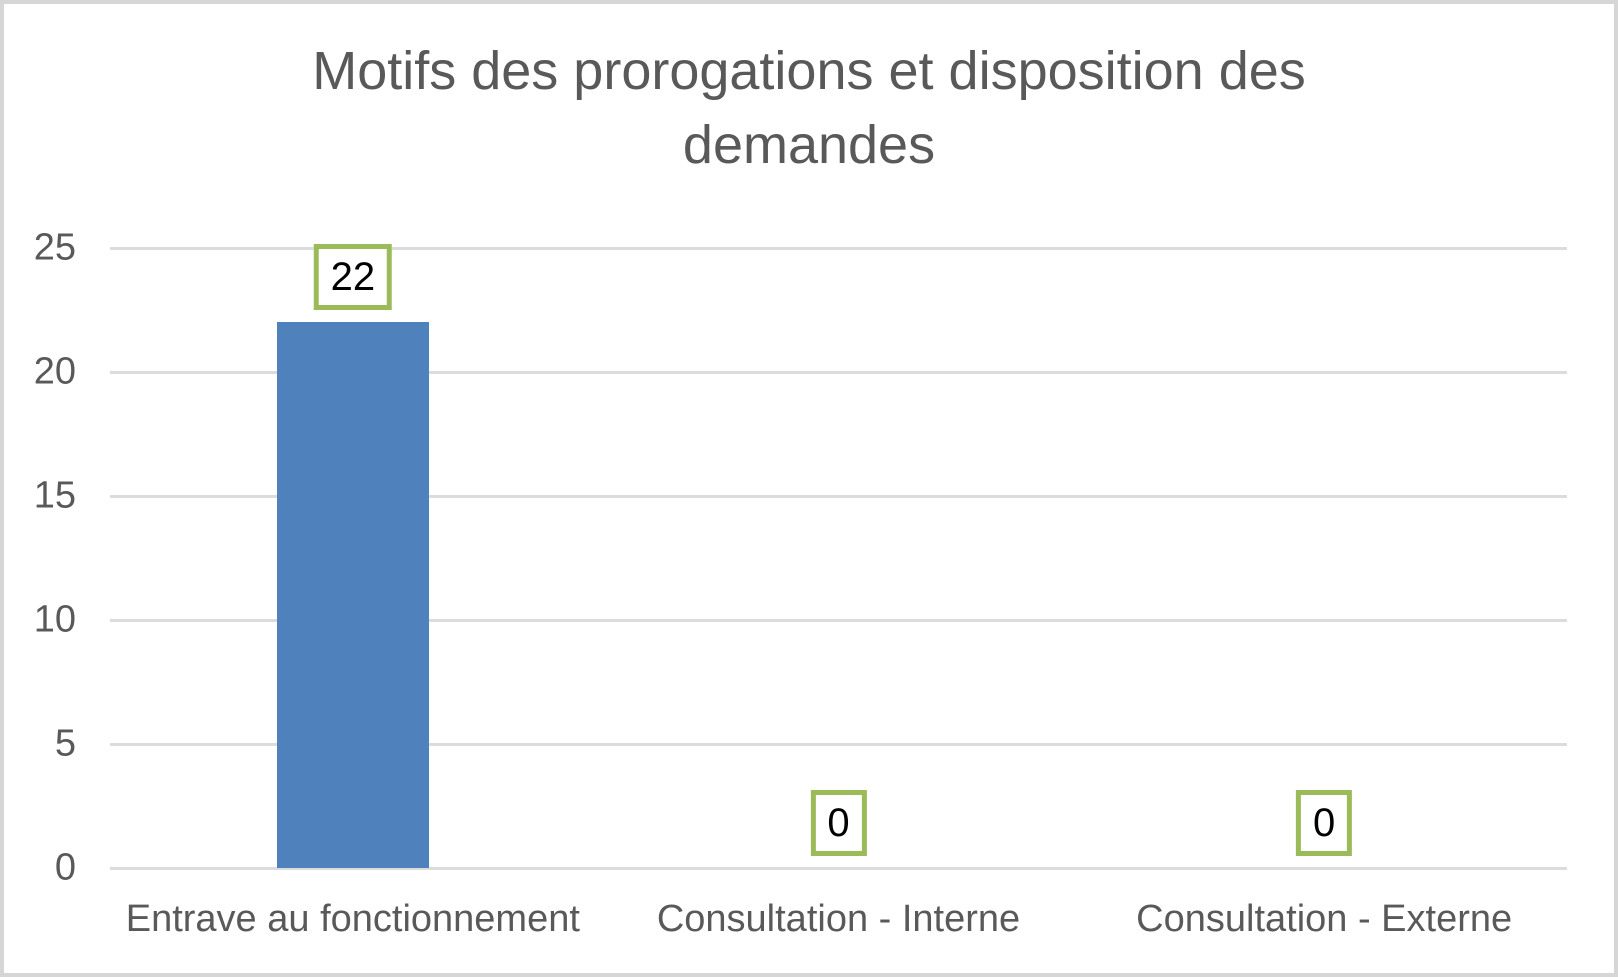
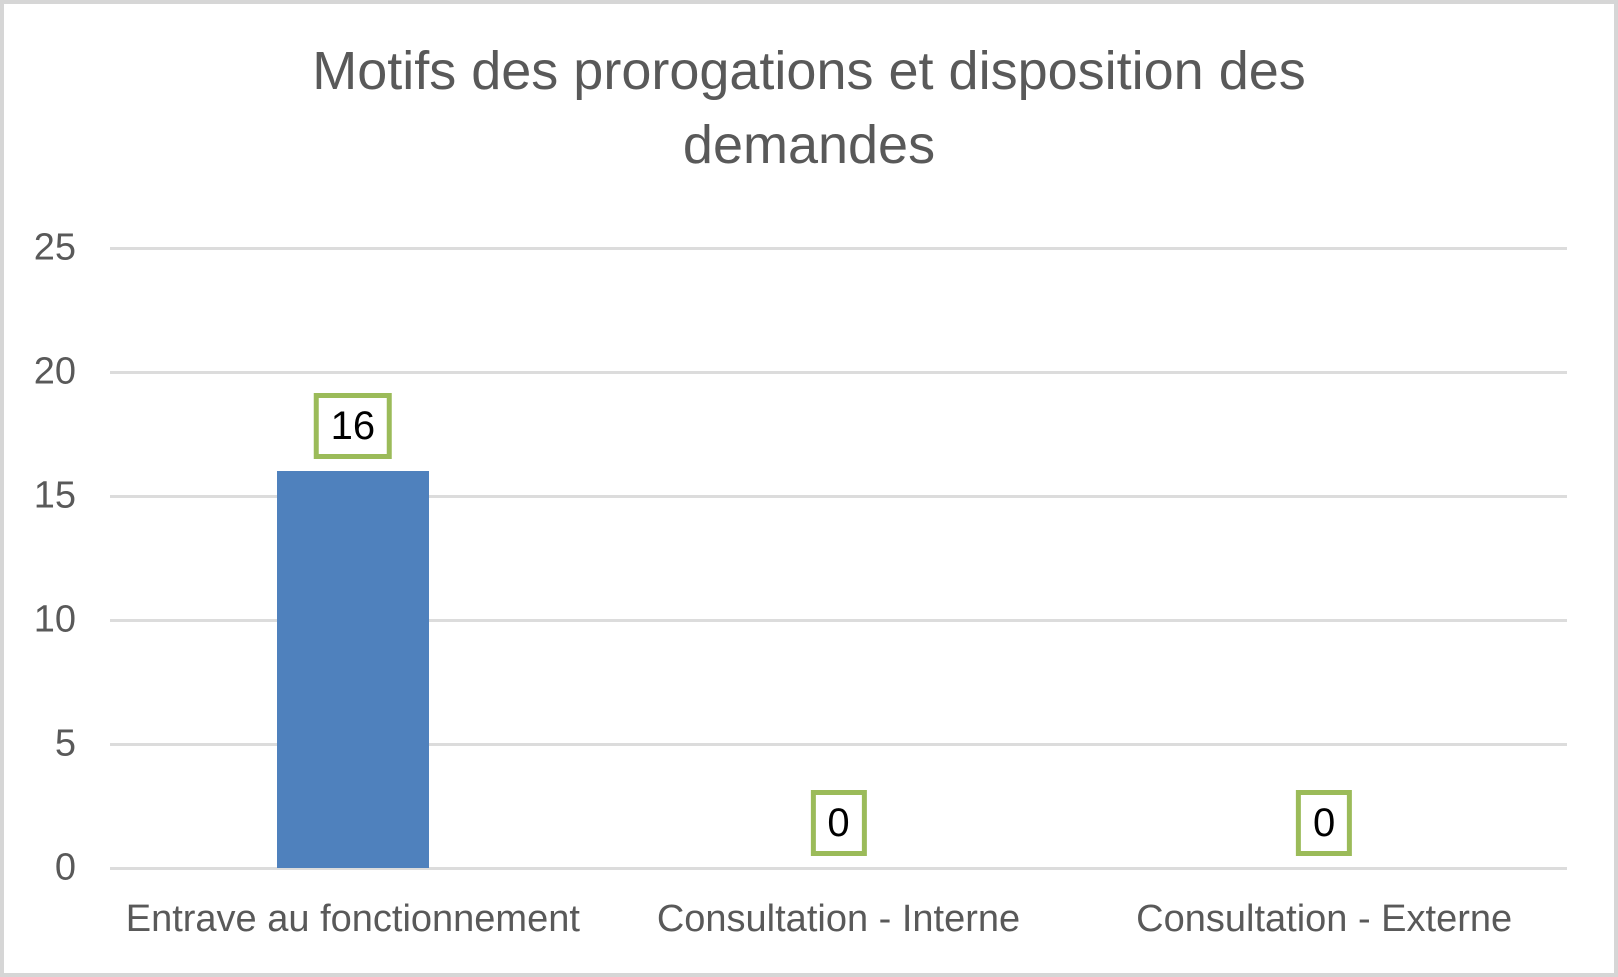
Entrave au fonctionnement: 22 -> 16
